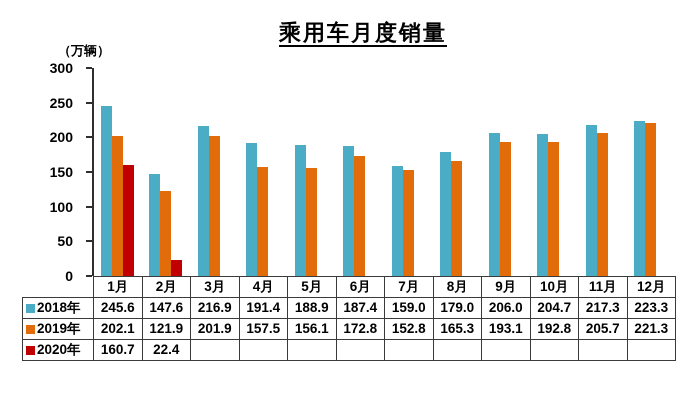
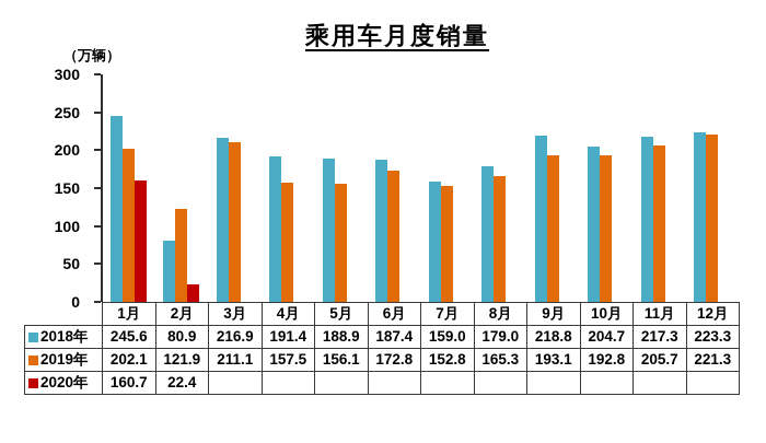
2018年/2月: 147.6 -> 80.9
2019年/3月: 201.9 -> 211.1
2018年/9月: 206.0 -> 218.8
